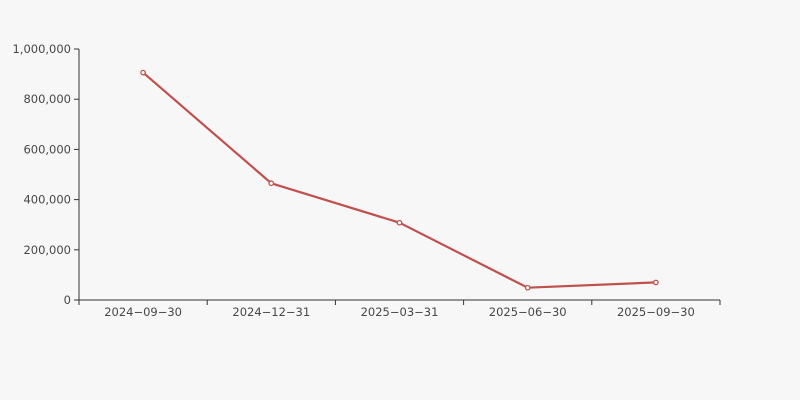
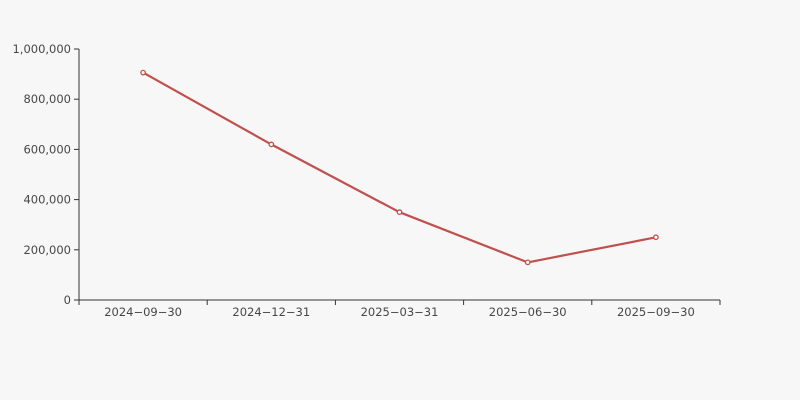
2024−12−31: 460000 -> 620000
2025−03−31: 310000 -> 350000
2025−06−30: 50000 -> 150000
2025−09−30: 70000 -> 250000
